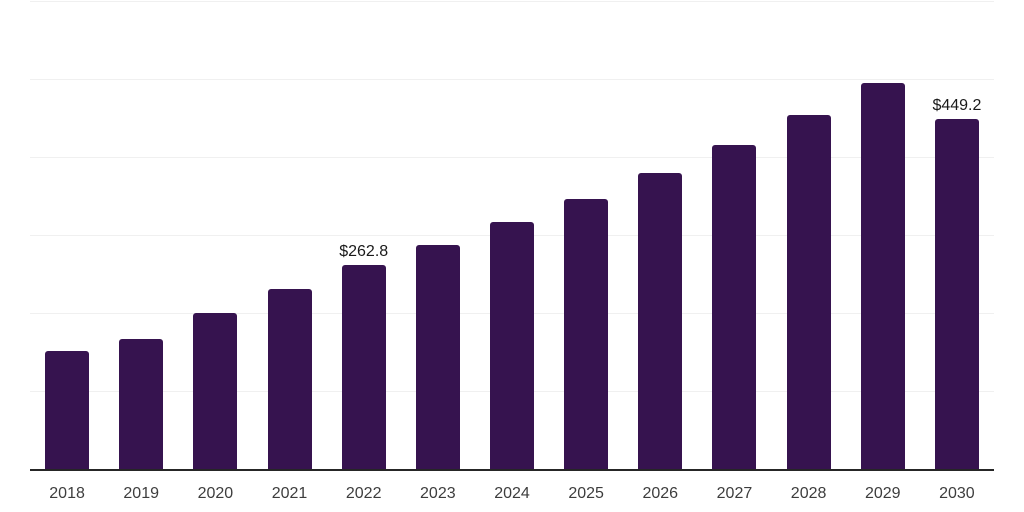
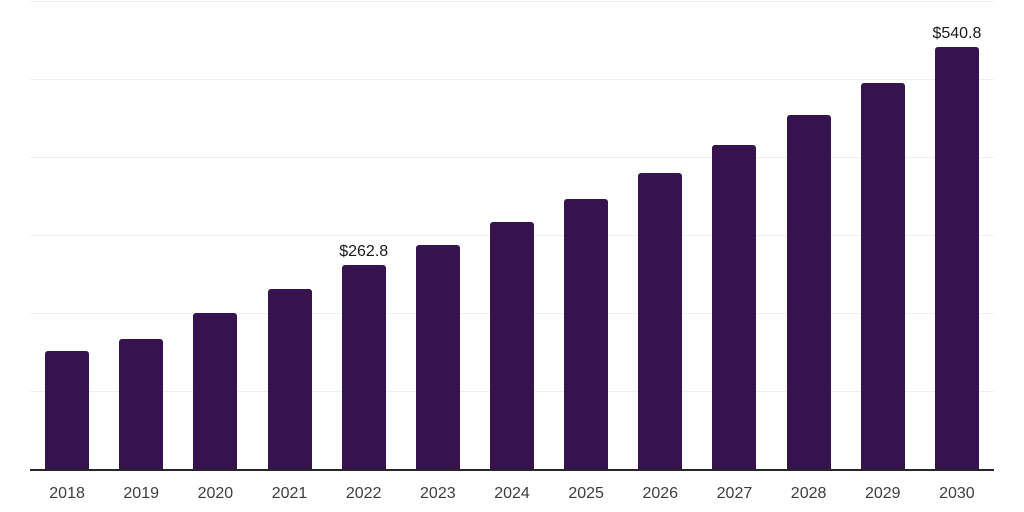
2030: $449.2 -> $540.8
